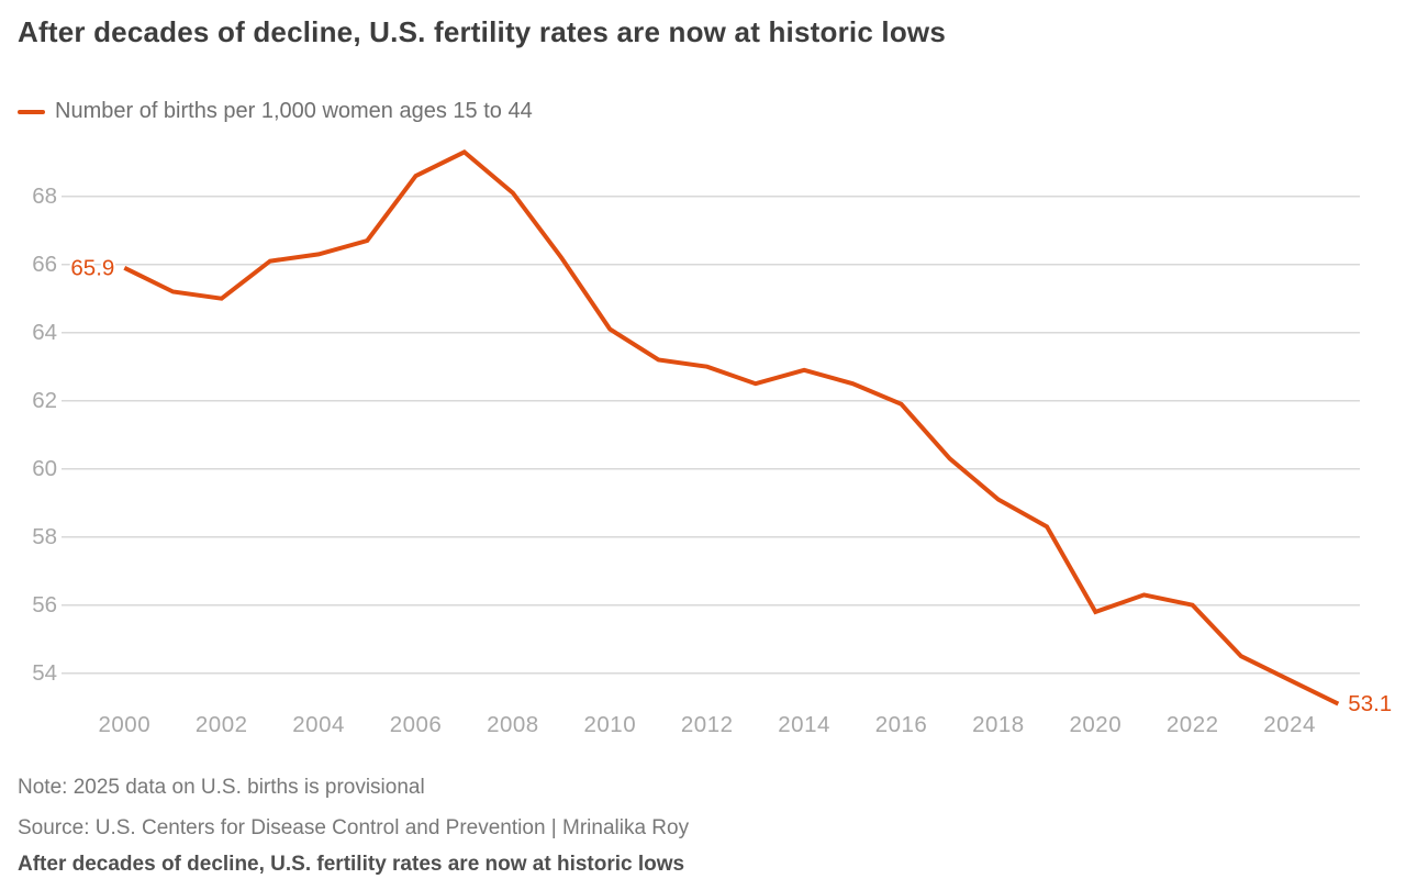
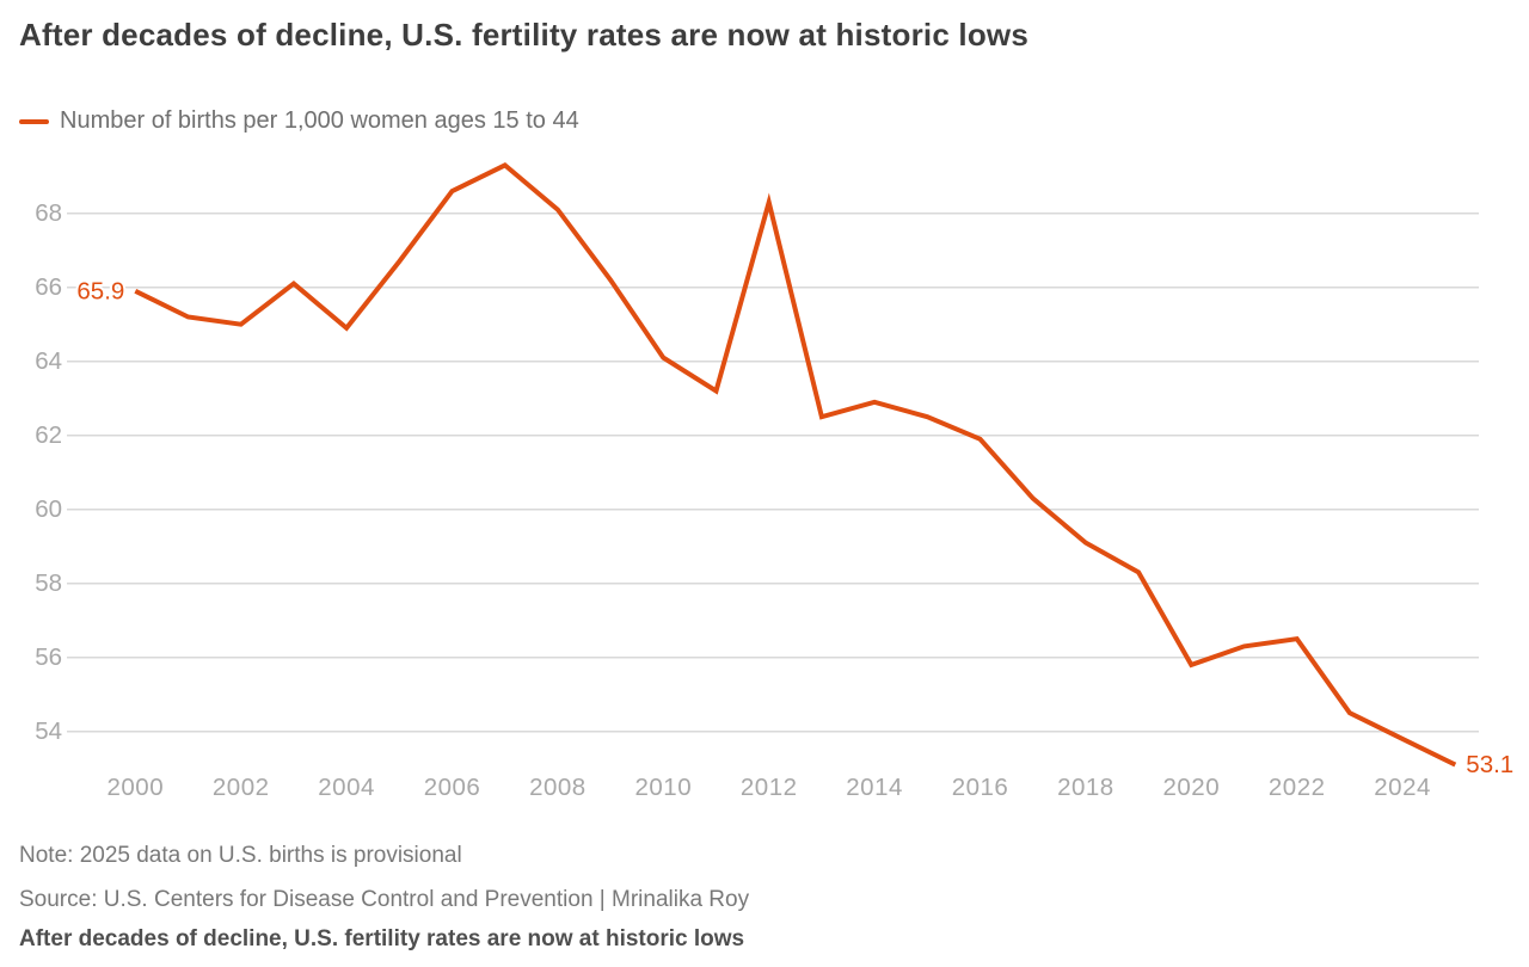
2004: 66.3 -> 64.9
2012: 63.0 -> 68.3
2022: 56.0 -> 56.5
